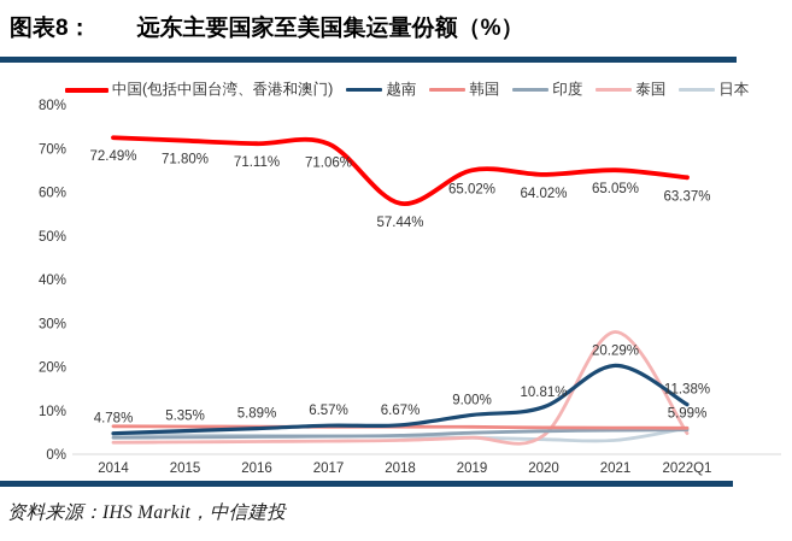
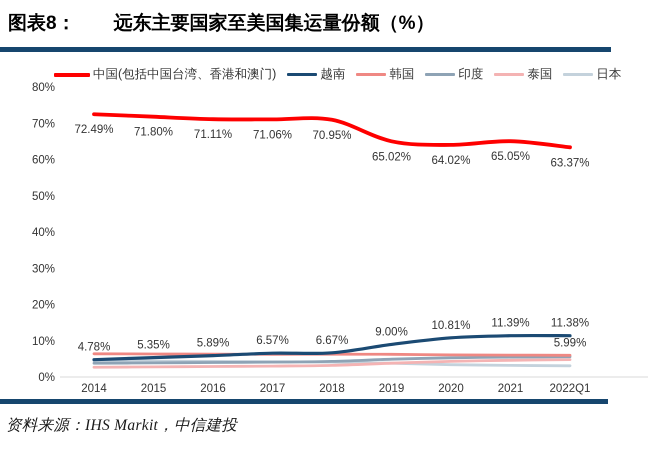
中国(包括中国台湾、香港和澳门)/2018: 57.44% -> 70.95%
越南/2021: 20.29% -> 11.39%
泰国/2021: 28% -> 5%
日本/2022Q1: 6% -> 3%
